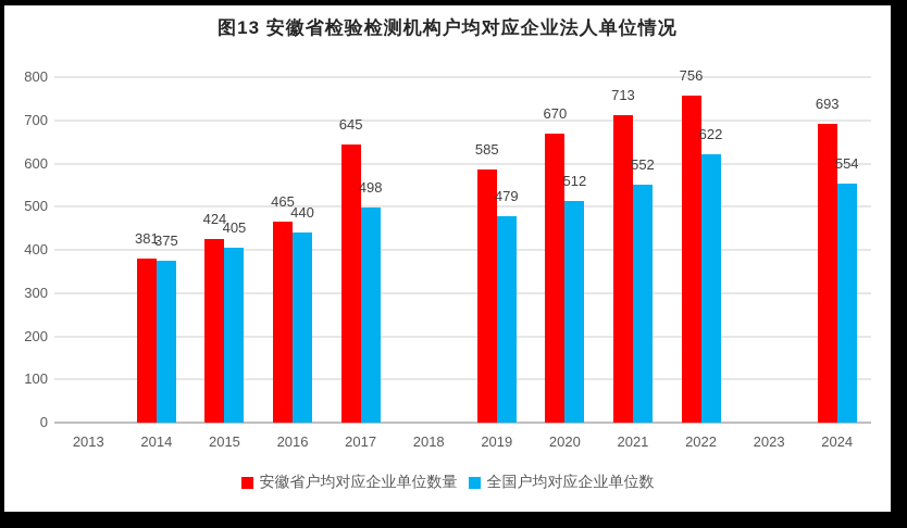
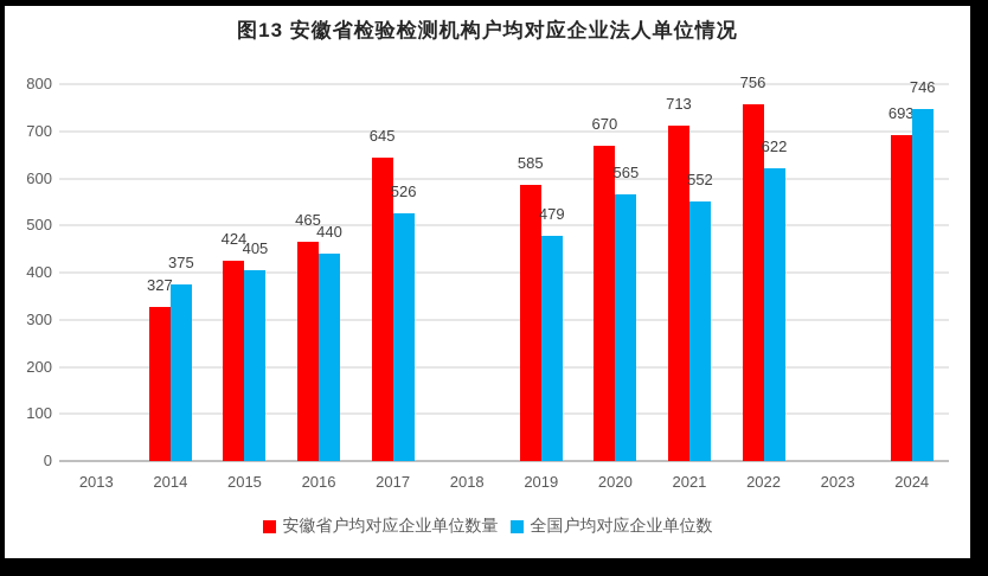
安徽省户均对应企业单位数量/2014: 381 -> 327
全国户均对应企业单位数/2017: 498 -> 526
全国户均对应企业单位数/2020: 512 -> 565
全国户均对应企业单位数/2024: 554 -> 746
